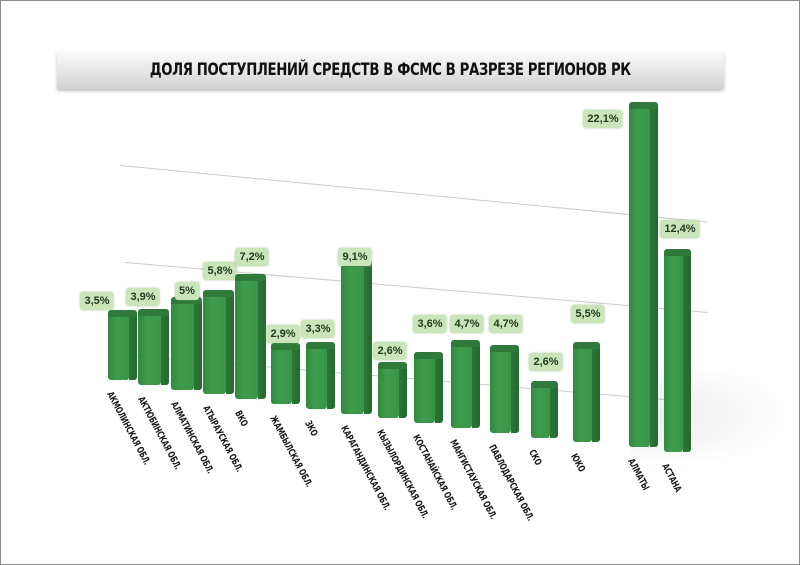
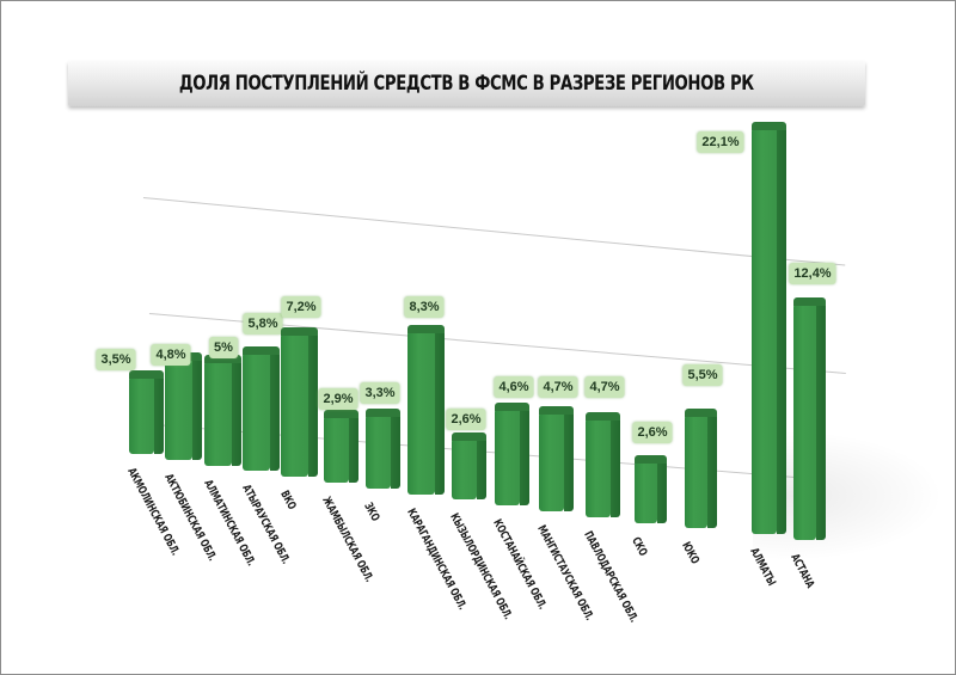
АКТЮБИНСКАЯ ОБЛ.: 3,9% -> 4,8%
КАРАГАНДИНСКАЯ ОБЛ.: 9,1% -> 8,3%
КОСТАНАЙСКАЯ ОБЛ.: 3,6% -> 4,6%
